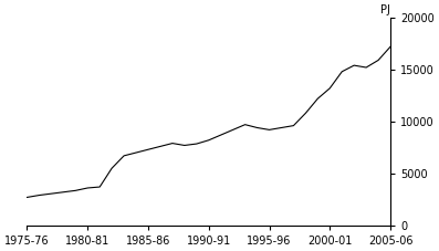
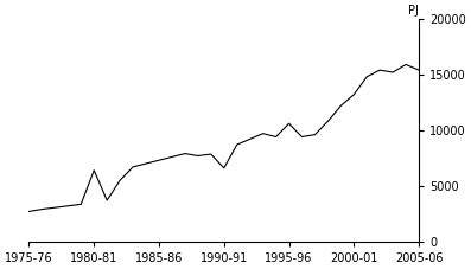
1980-81: 3600 -> 6400
1990-91: 8200 -> 6600
1995-96: 9200 -> 10600
2005-06: 17200 -> 15400
